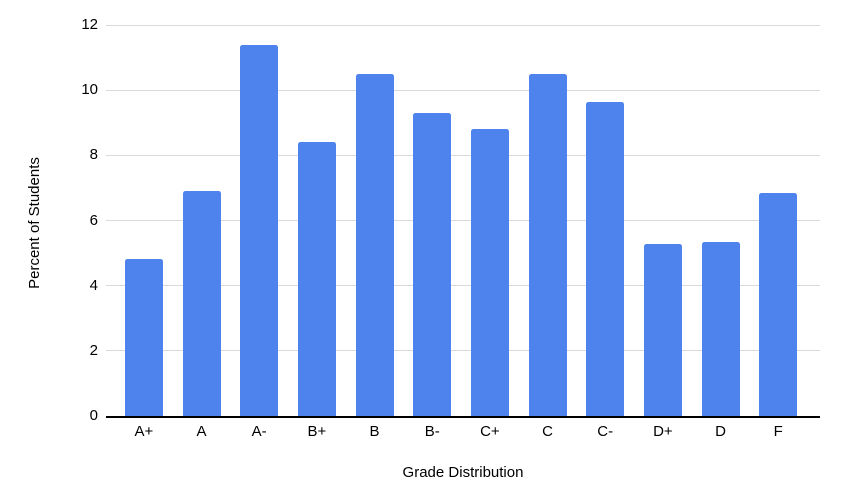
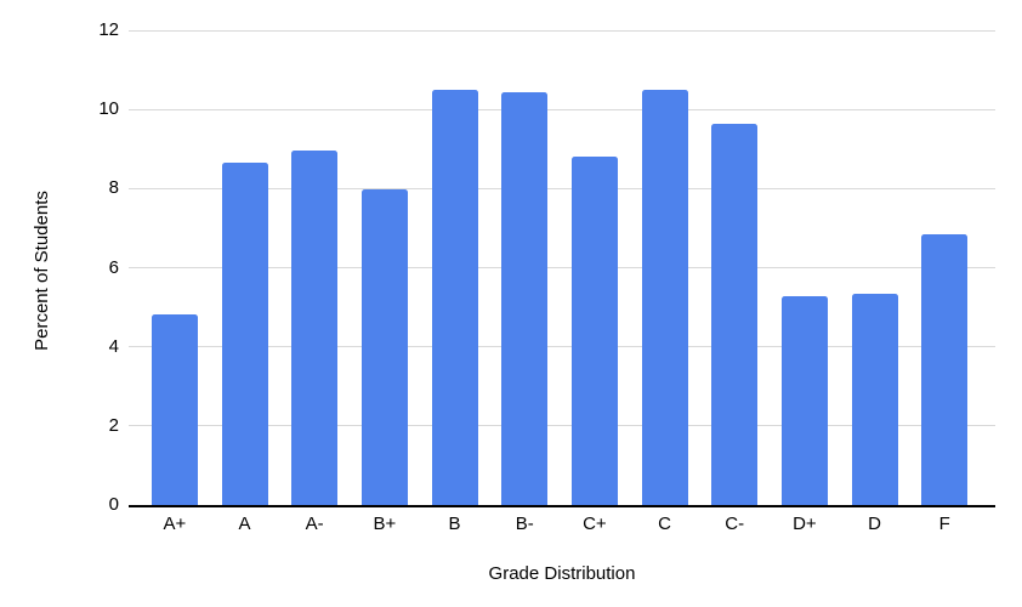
A: 6.9 -> 8.7
A-: 11.4 -> 9.0
B+: 8.4 -> 8.0
B-: 9.3 -> 10.4
